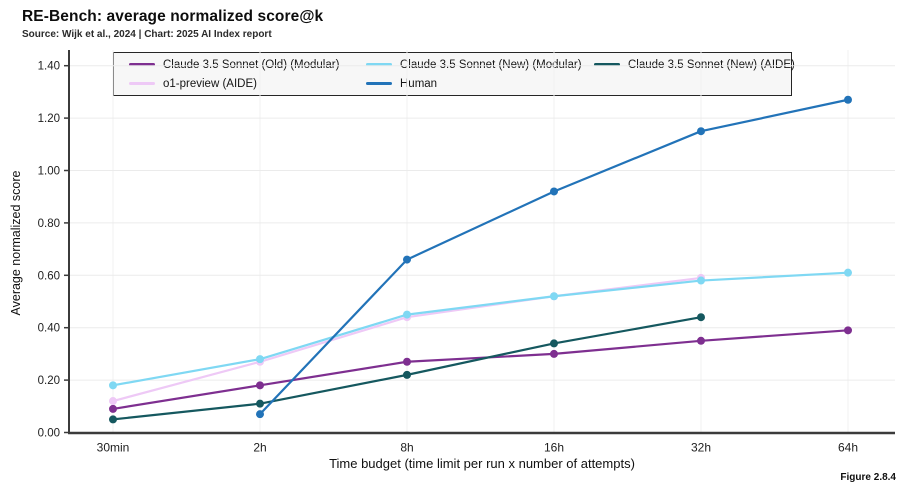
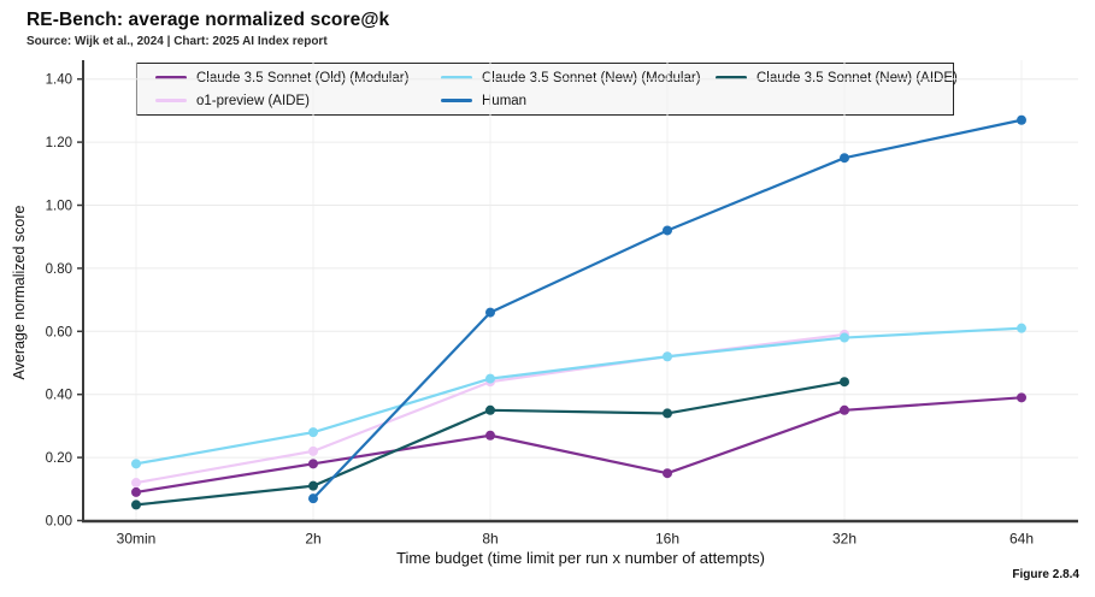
o1-preview (AIDE)/2h: 0.27 -> 0.22
Claude 3.5 Sonnet (New) (AIDE)/8h: 0.22 -> 0.35
Claude 3.5 Sonnet (Old) (Modular)/16h: 0.30 -> 0.15
